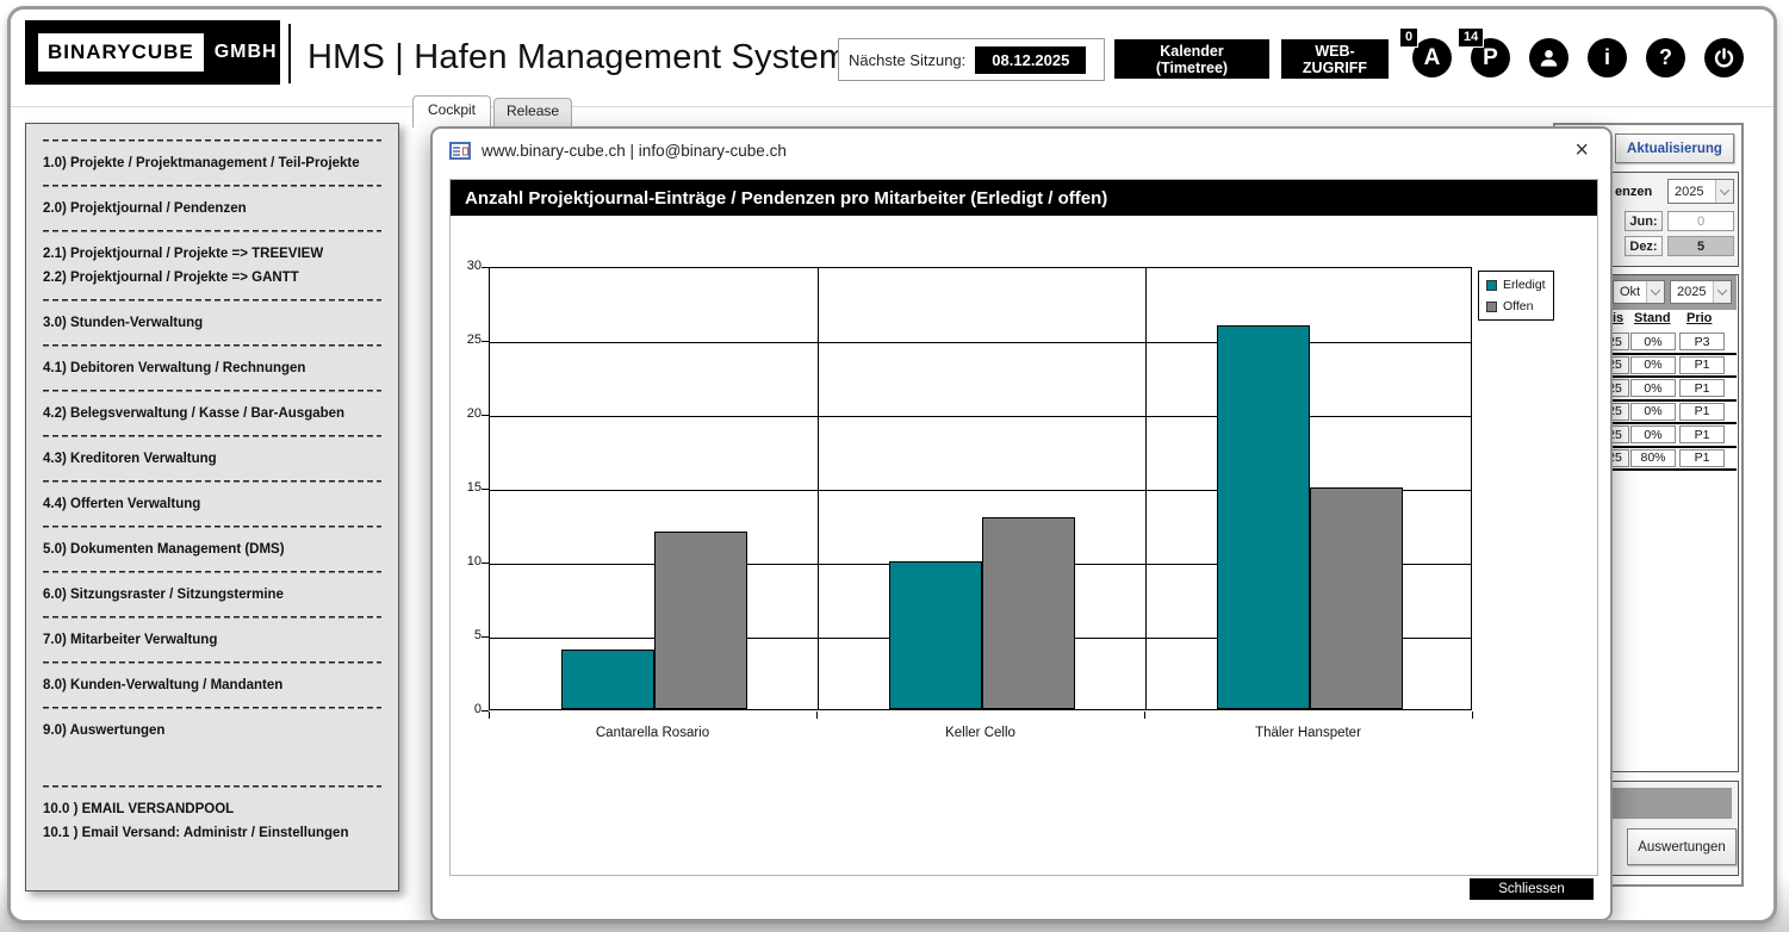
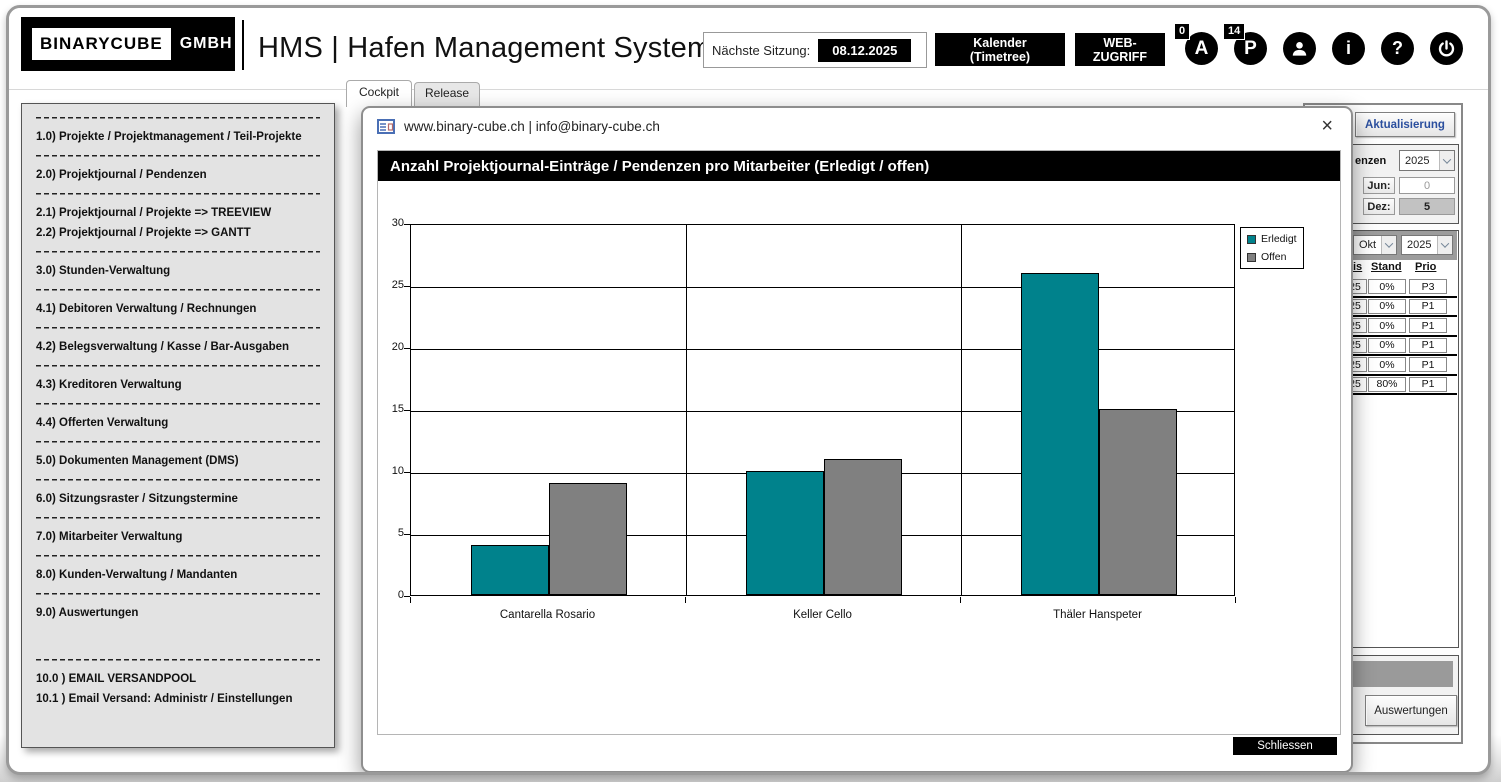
Offen/Cantarella Rosario: 12 -> 9
Offen/Keller Cello: 13 -> 11
